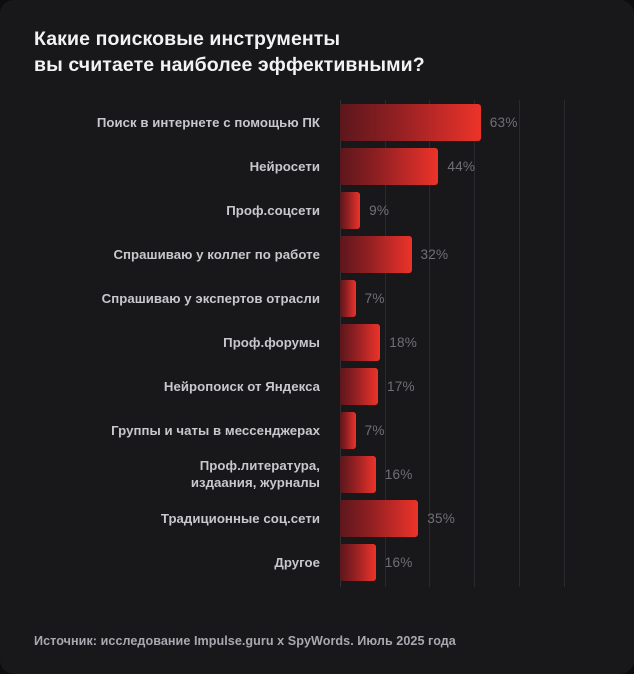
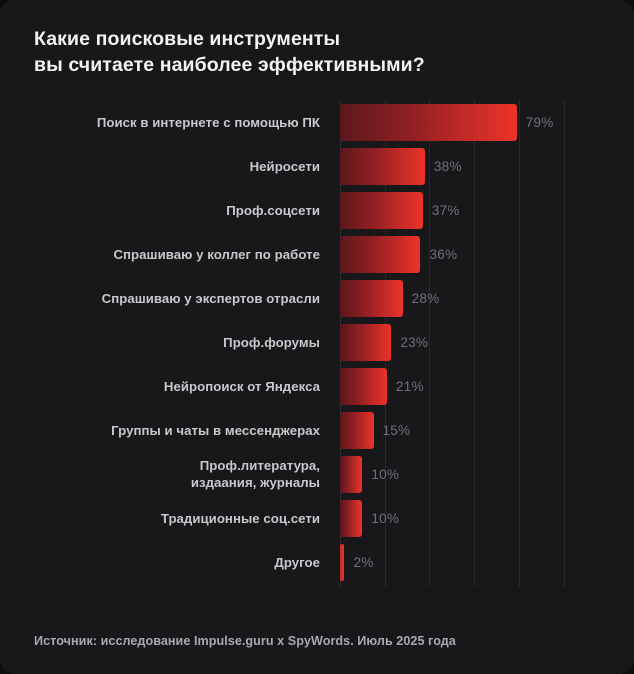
Поиск в интернете с помощью ПК: 63% -> 79%
Нейросети: 44% -> 38%
Проф.соцсети: 9% -> 37%
Спрашиваю у коллег по работе: 32% -> 36%
Спрашиваю у экспертов отрасли: 7% -> 28%
Проф.форумы: 18% -> 23%
Нейропоиск от Яндекса: 17% -> 21%
Группы и чаты в мессенджерах: 7% -> 15%
Проф.литература, издаания, журналы: 16% -> 10%
Традиционные соц.сети: 35% -> 10%
Другое: 16% -> 2%
